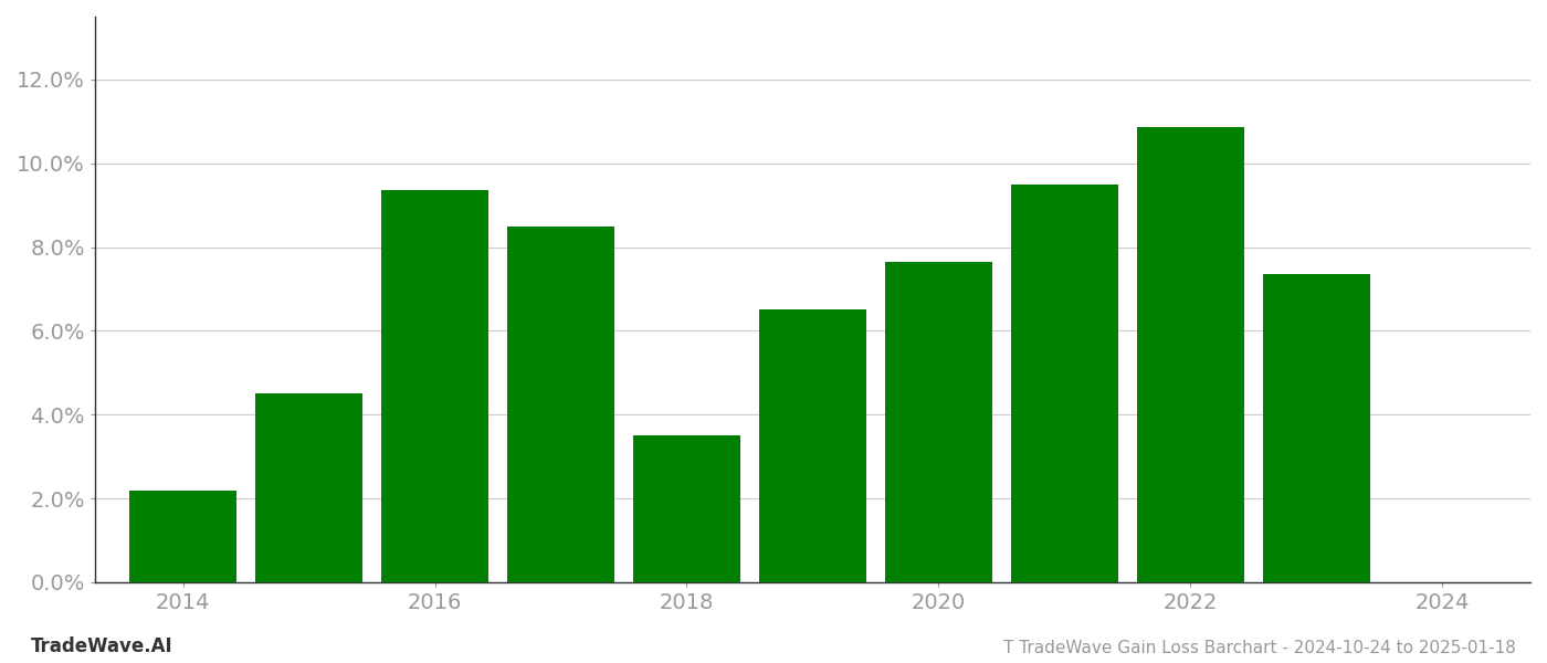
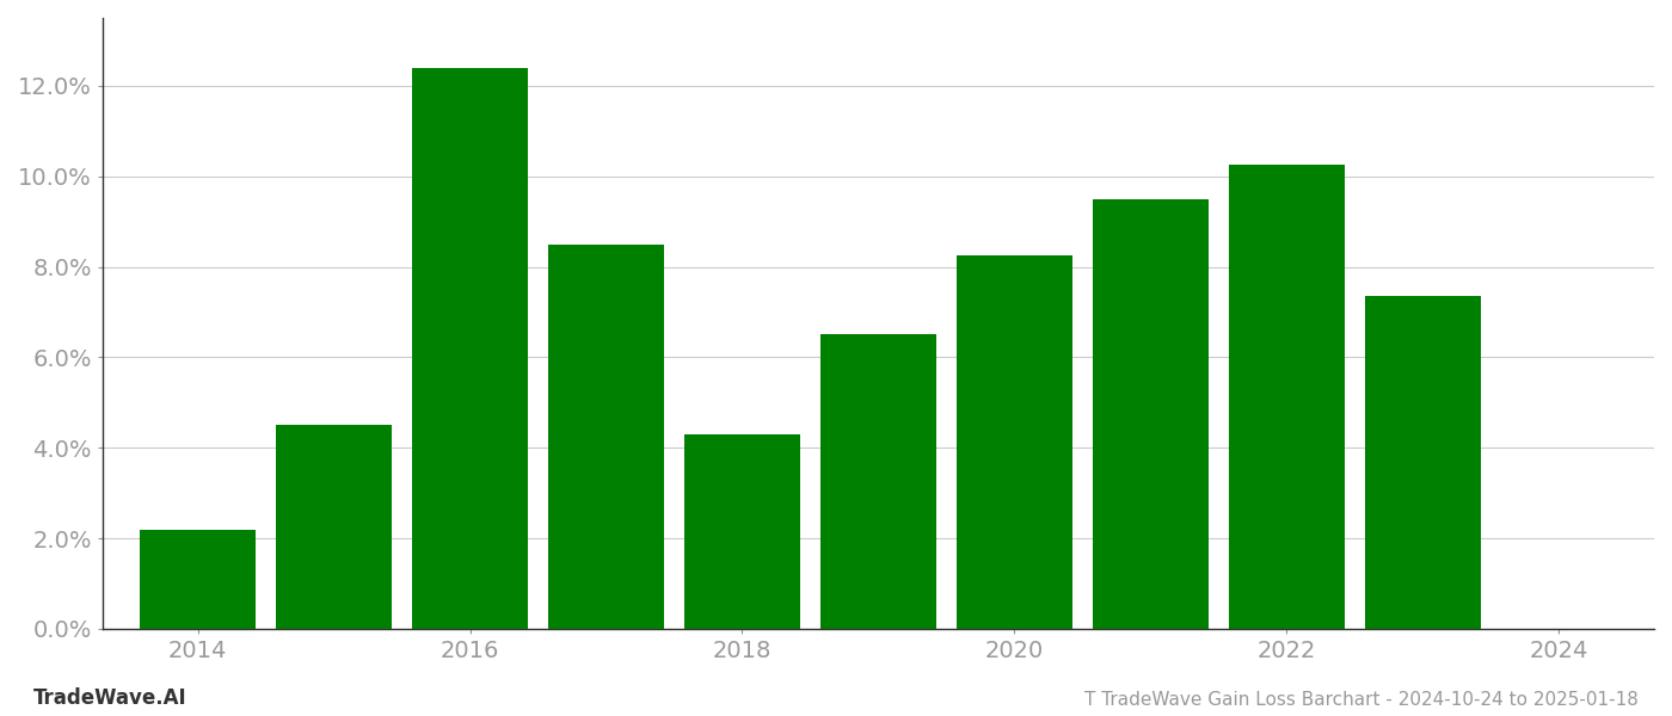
2016: 9.35% -> 12.40%
2018: 3.50% -> 4.30%
2020: 7.65% -> 8.25%
2022: 10.85% -> 10.25%
